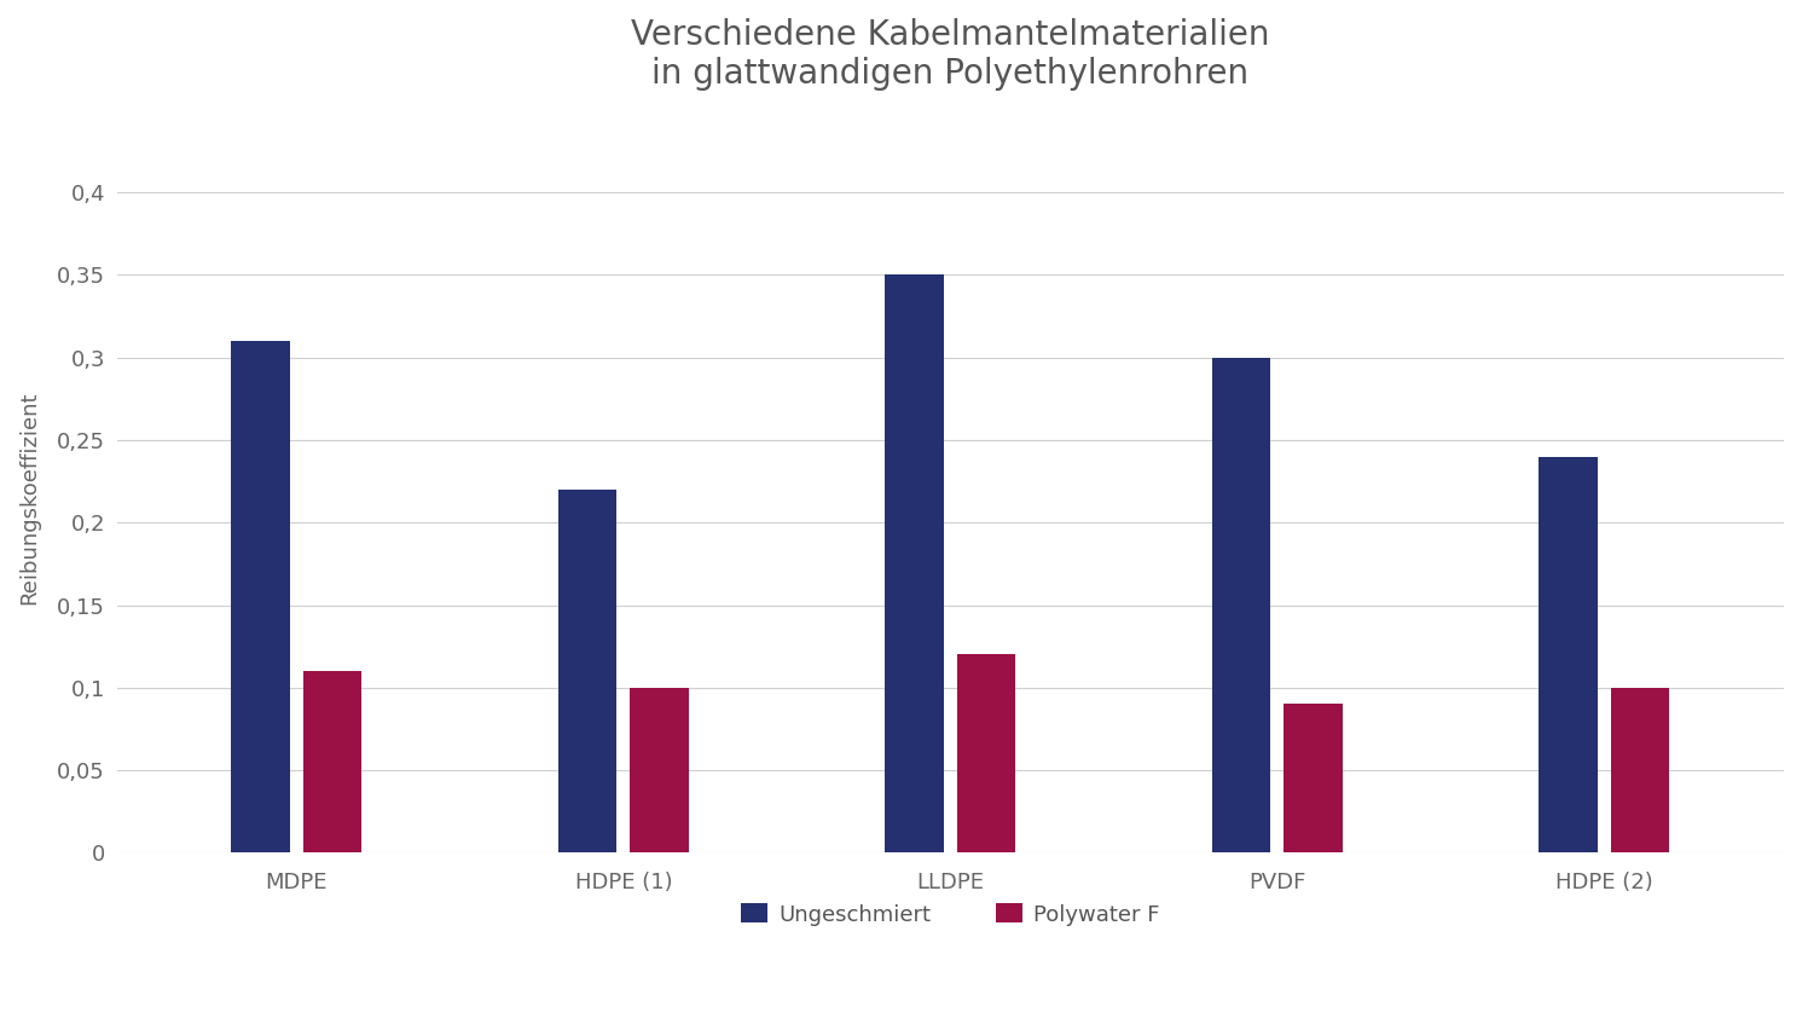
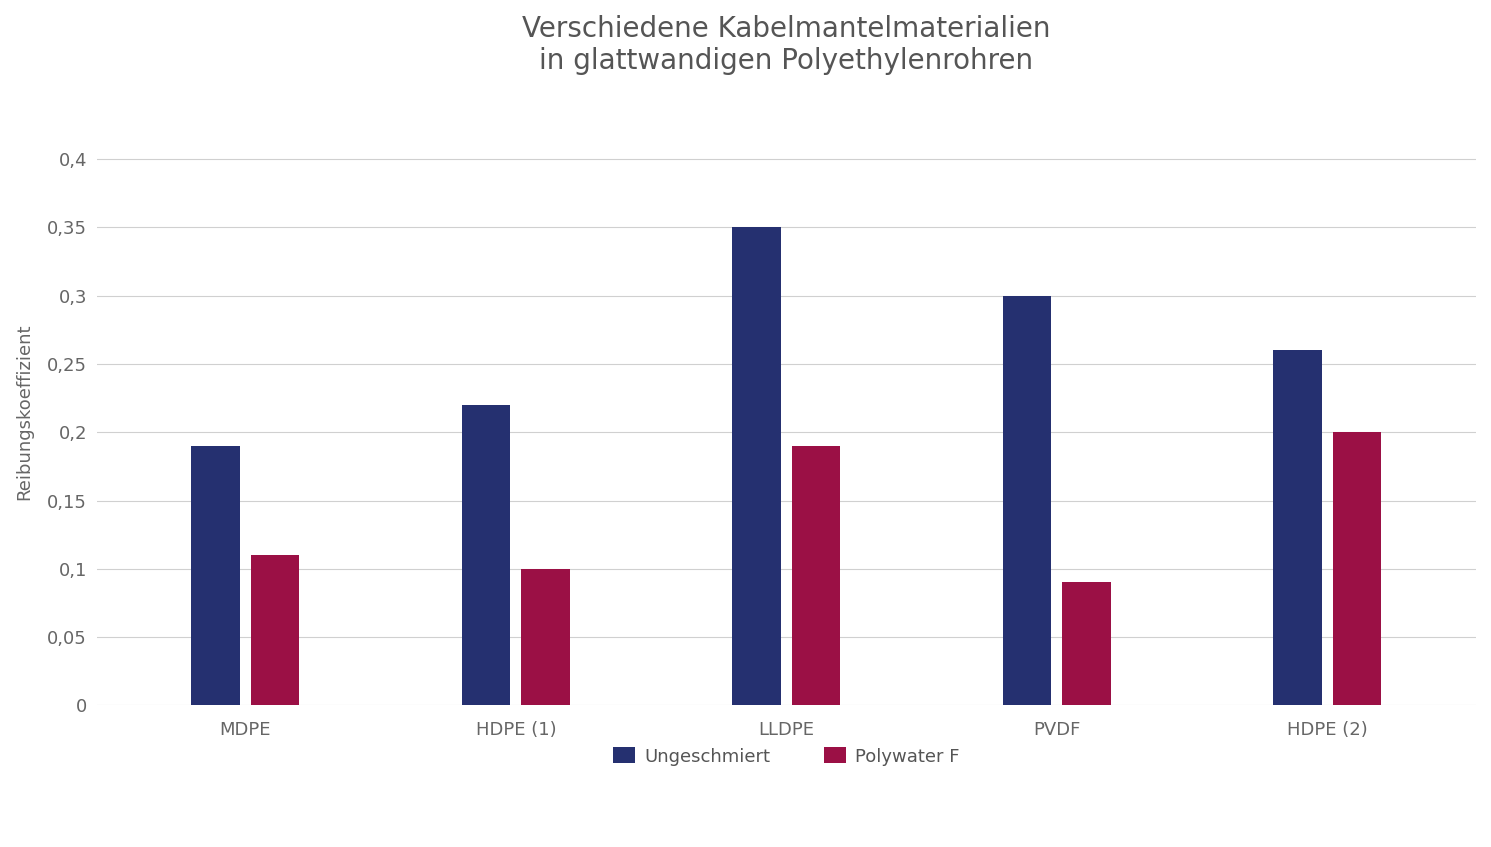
Ungeschmiert/MDPE: 0,31 -> 0,19
Polywater F/LLDPE: 0,12 -> 0,19
Ungeschmiert/HDPE (2): 0,24 -> 0,26
Polywater F/HDPE (2): 0,10 -> 0,20
